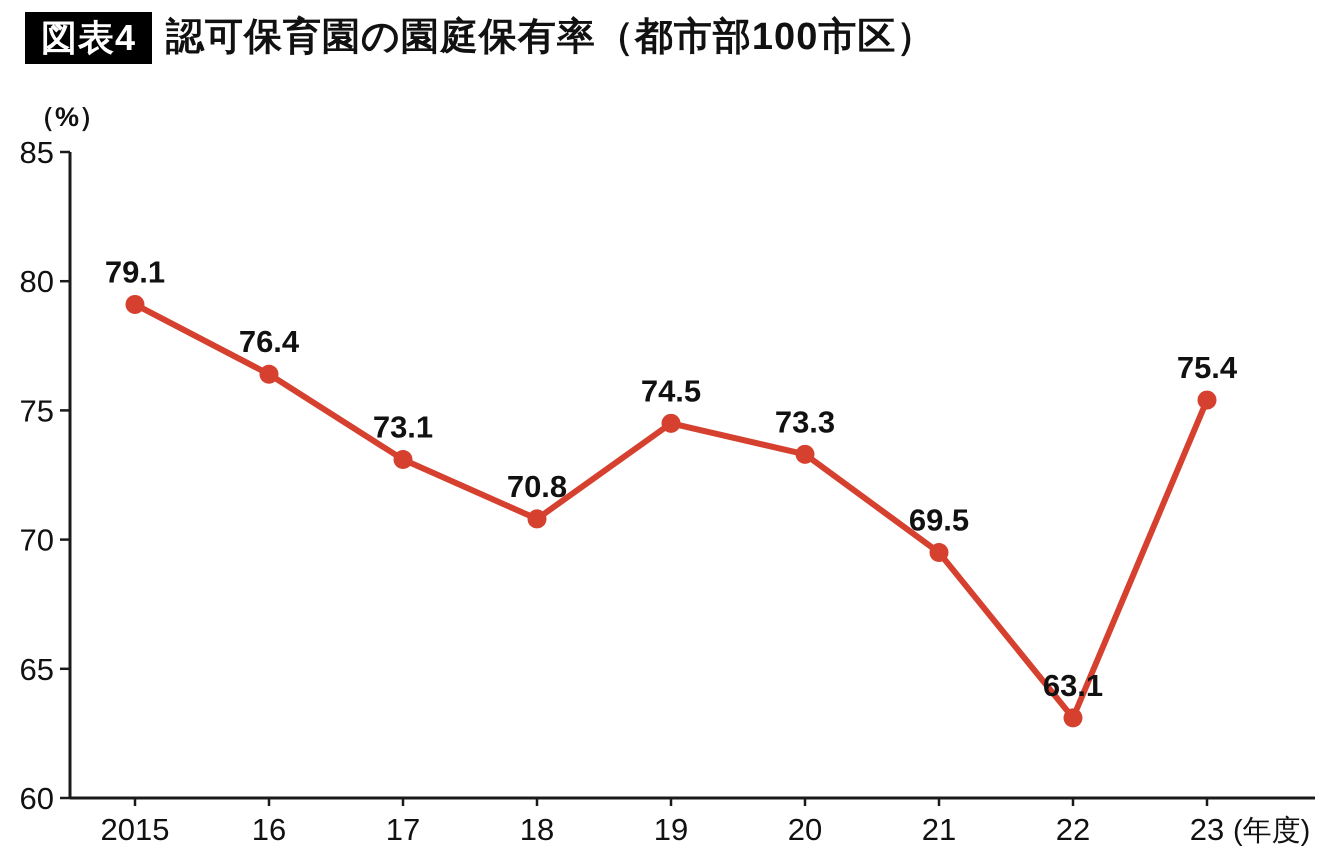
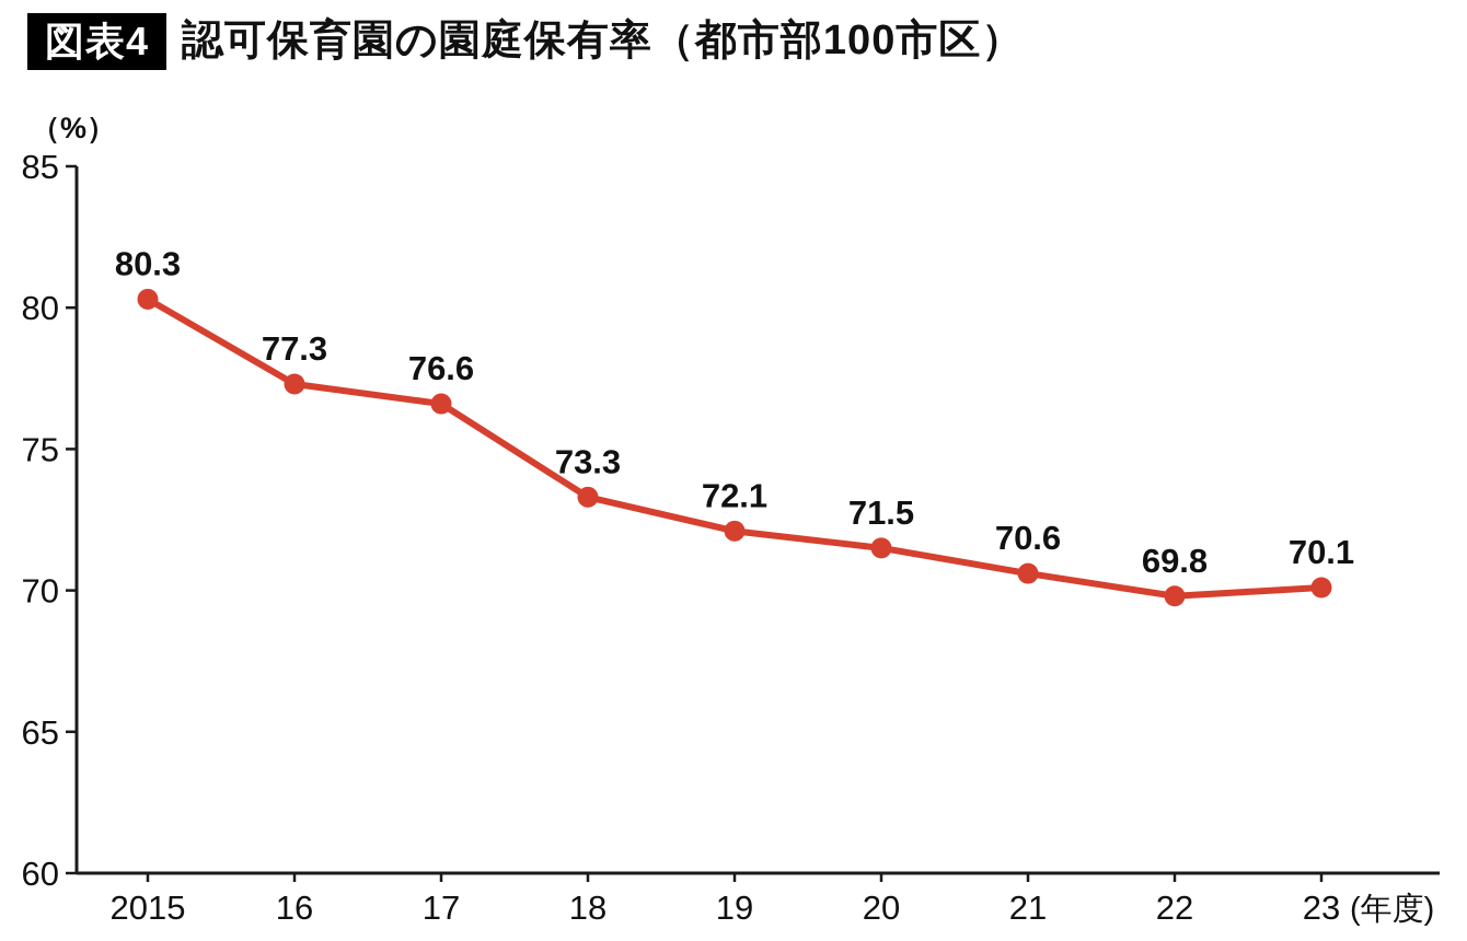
2015: 79.1 -> 80.3
16: 76.4 -> 77.3
17: 73.1 -> 76.6
18: 70.8 -> 73.3
19: 74.5 -> 72.1
20: 73.3 -> 71.5
21: 69.5 -> 70.6
22: 63.1 -> 69.8
23: 75.4 -> 70.1
